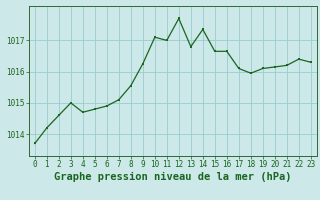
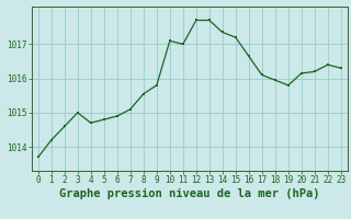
9: 1016.25 -> 1015.80
13: 1016.80 -> 1017.70
15: 1016.65 -> 1017.20
19: 1016.10 -> 1015.80
